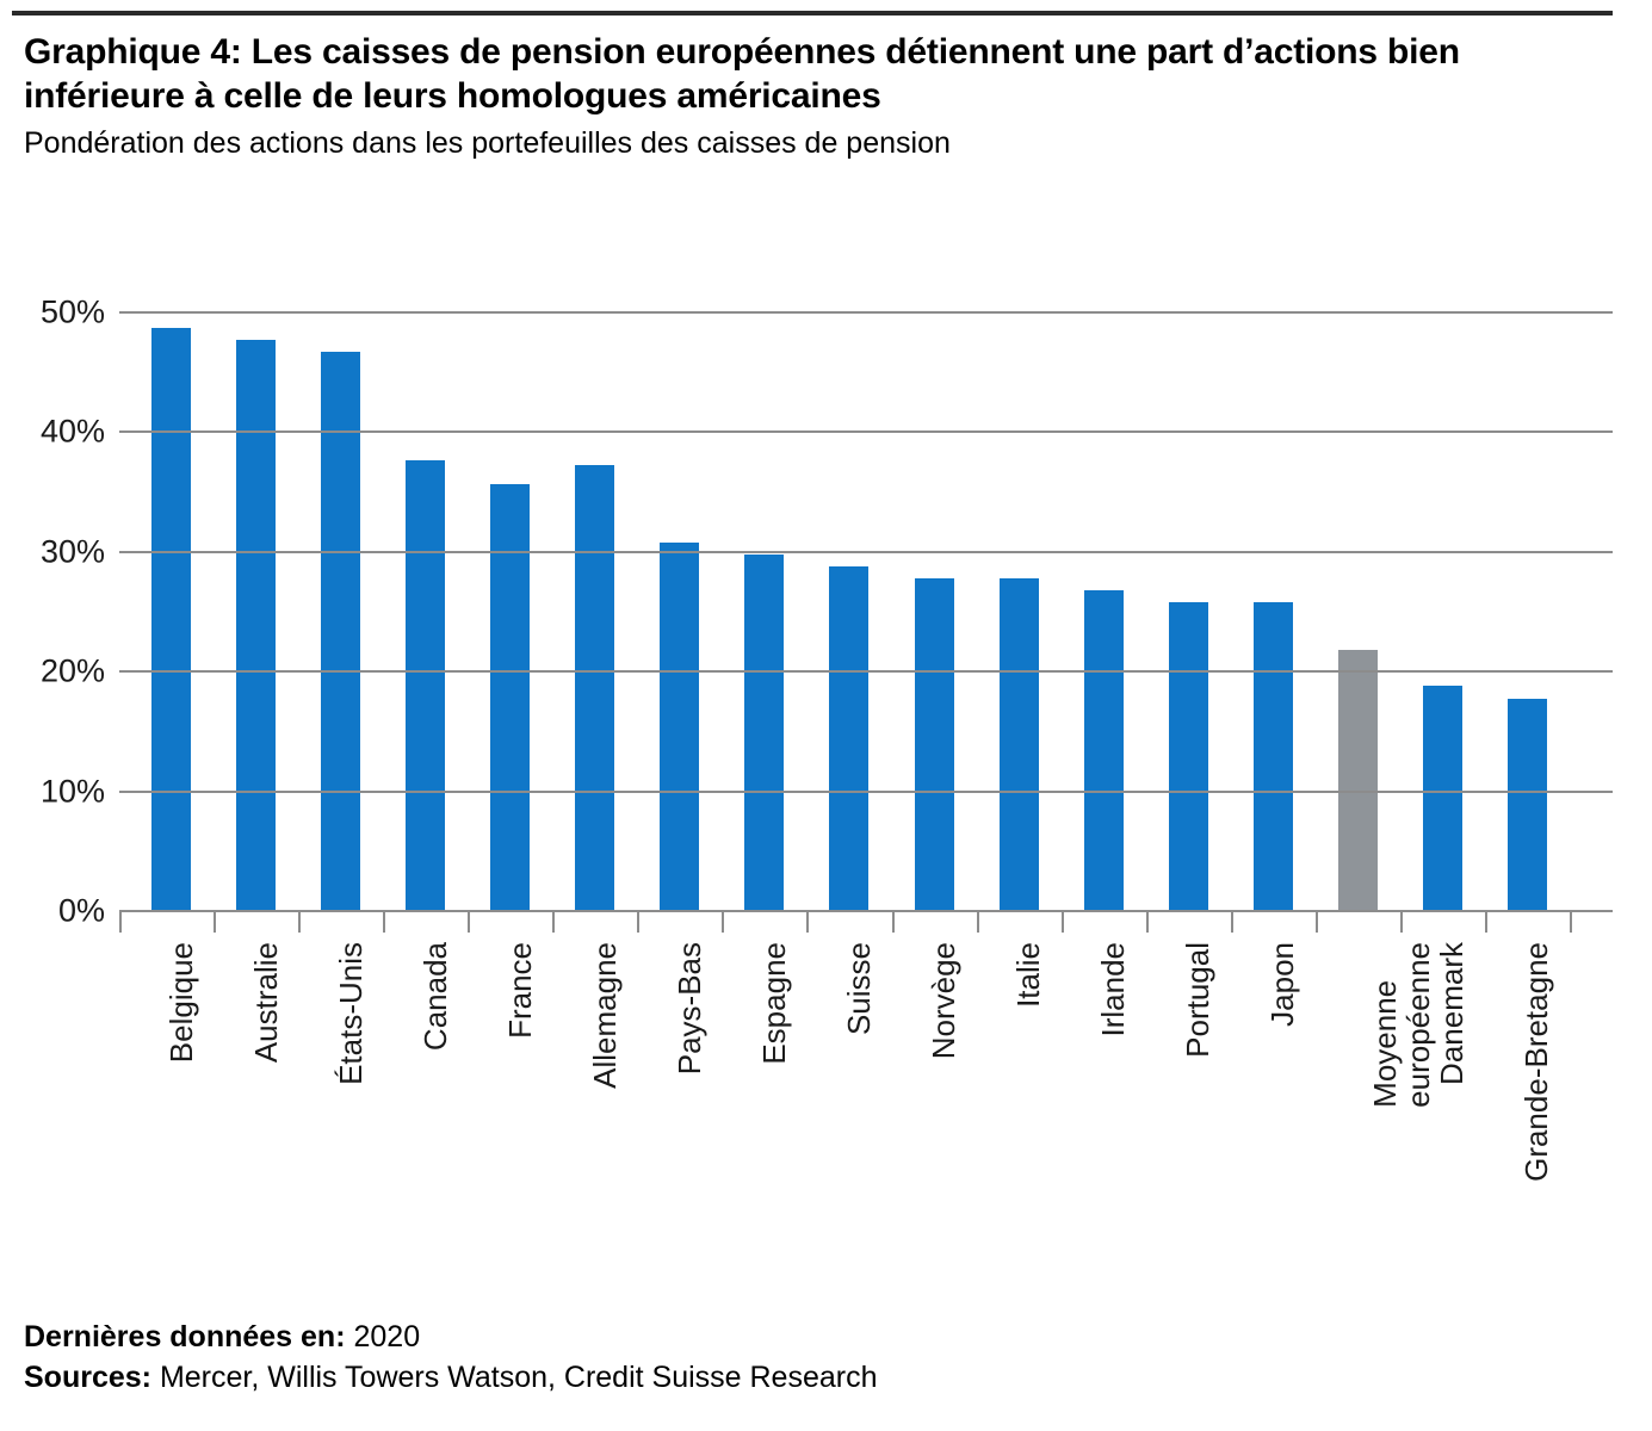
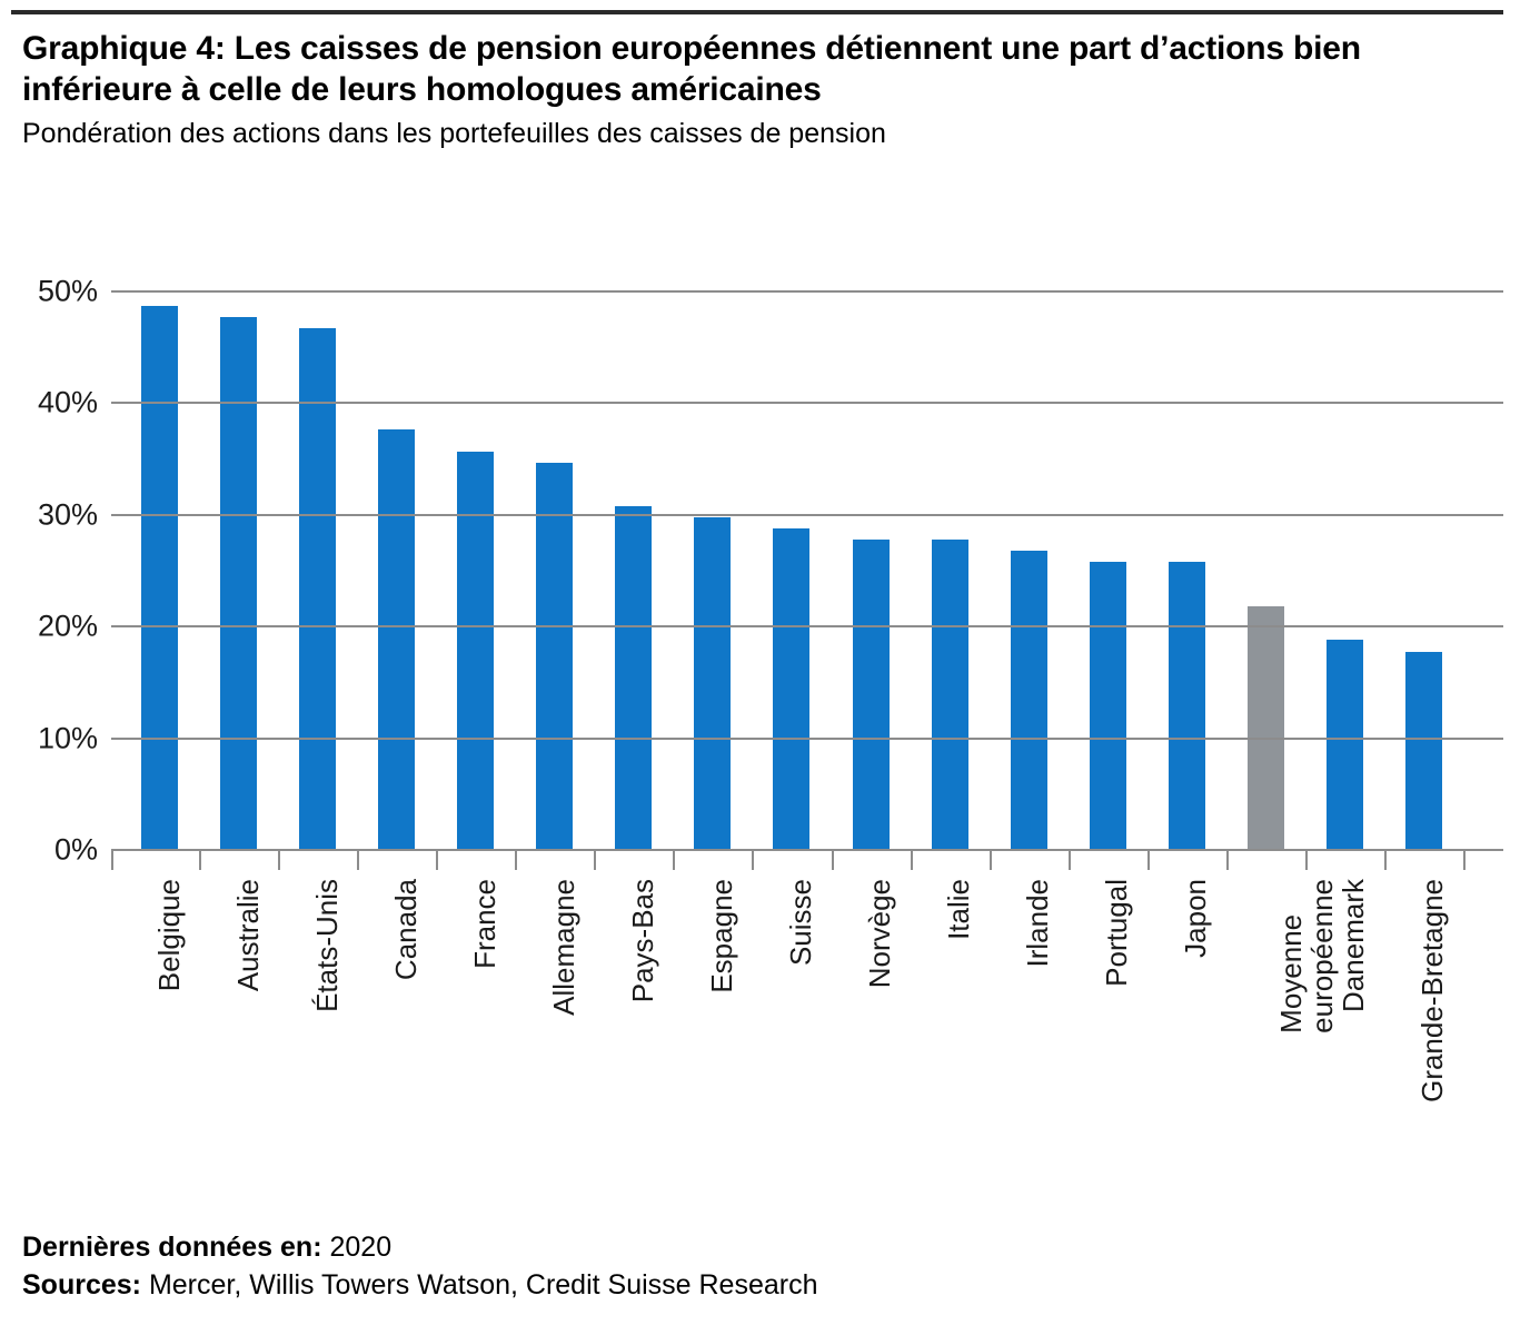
Allemagne: 37.3% -> 34.7%
